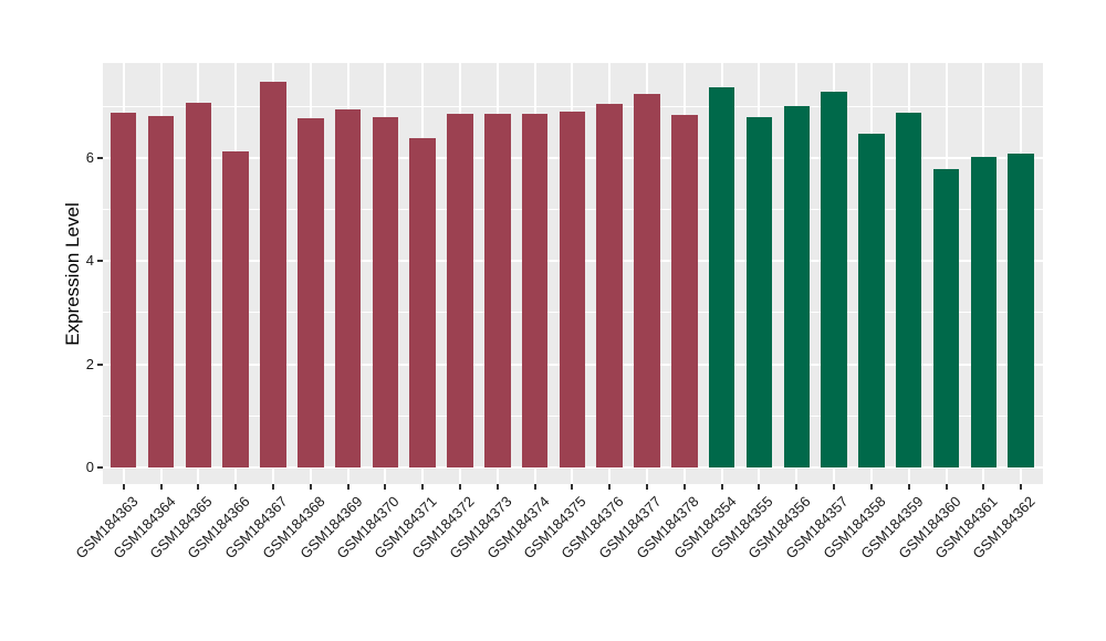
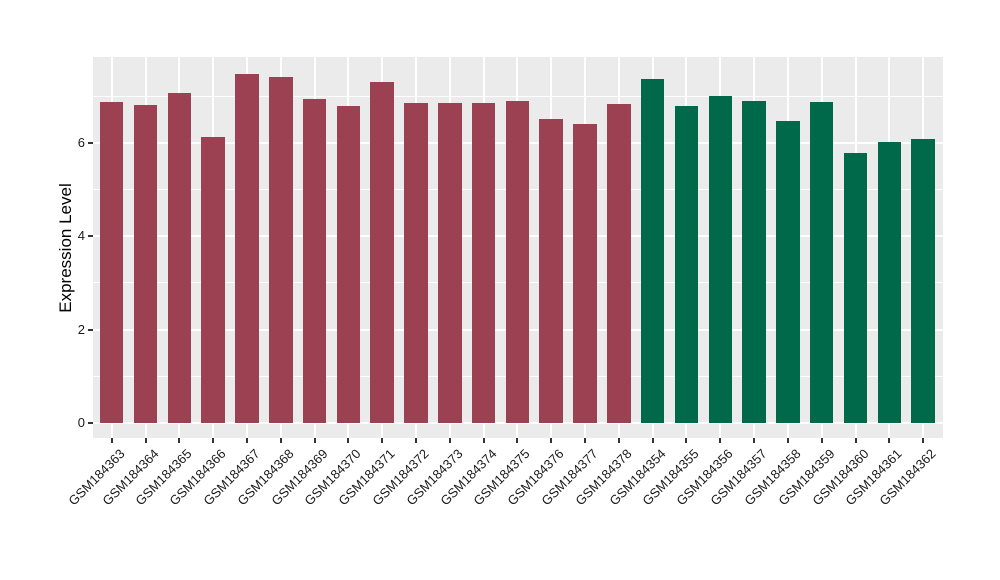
GSM184368: 6.8 -> 7.4
GSM184371: 6.4 -> 7.3
GSM184376: 7.0 -> 6.5
GSM184377: 7.2 -> 6.4
GSM184357: 7.3 -> 6.9
